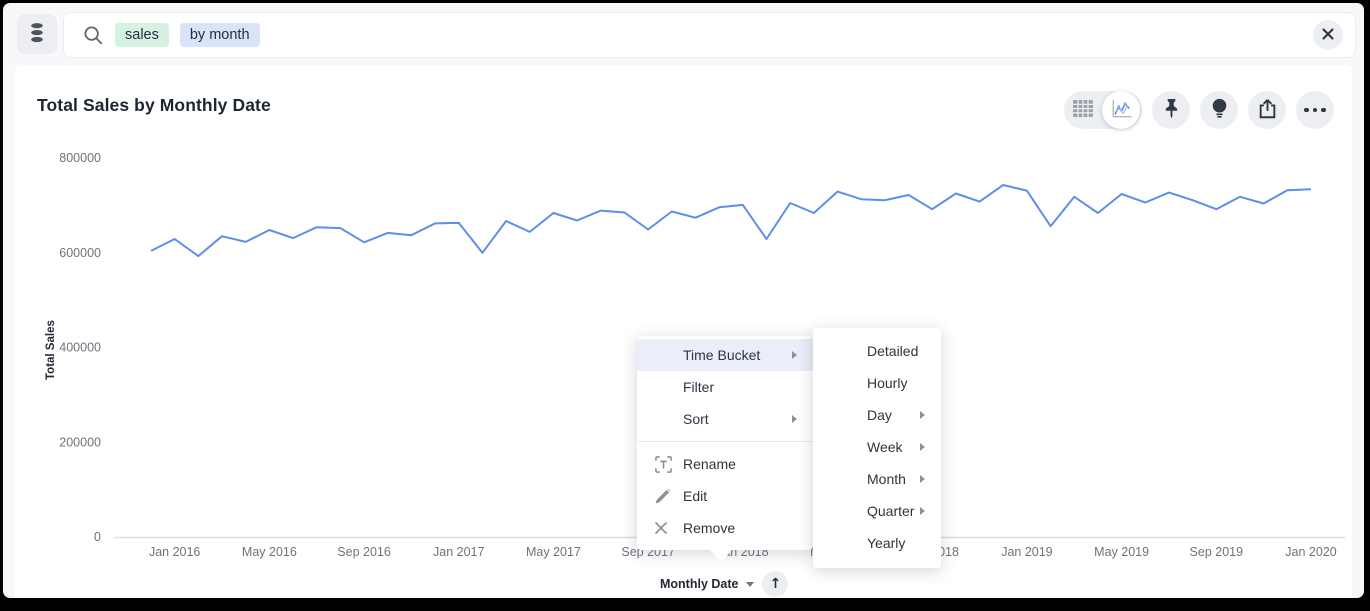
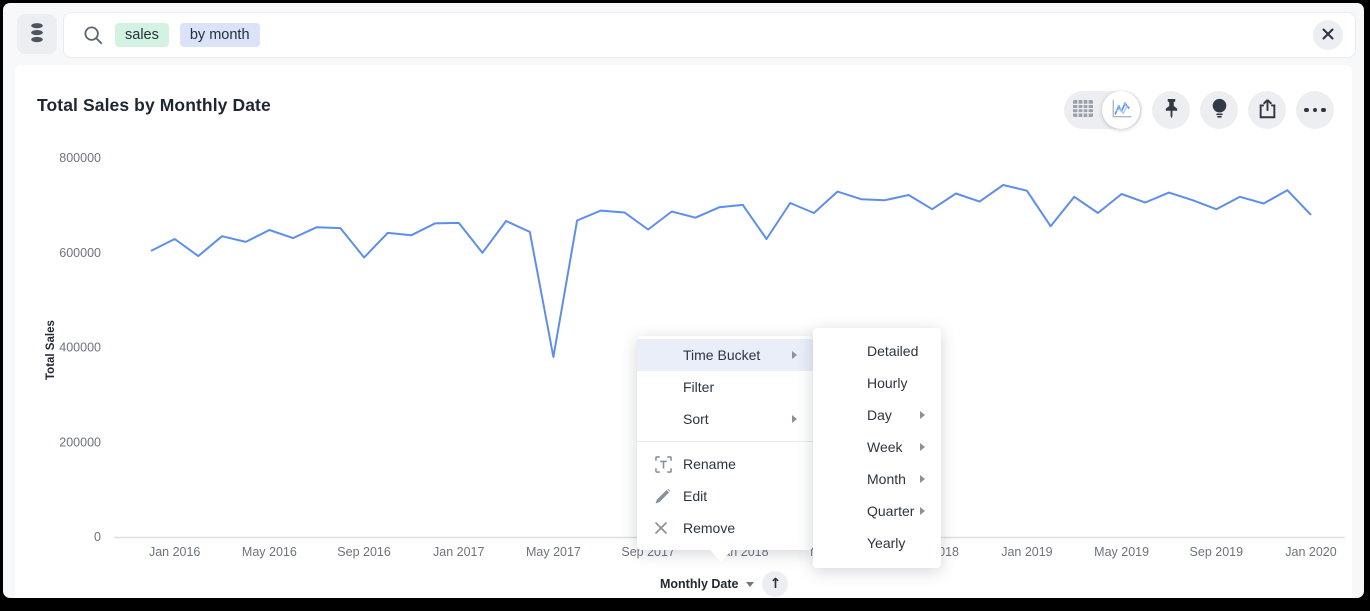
Sep 2016: 620000 -> 590000
May 2017: 680000 -> 380000
Jan 2020: 730000 -> 680000
